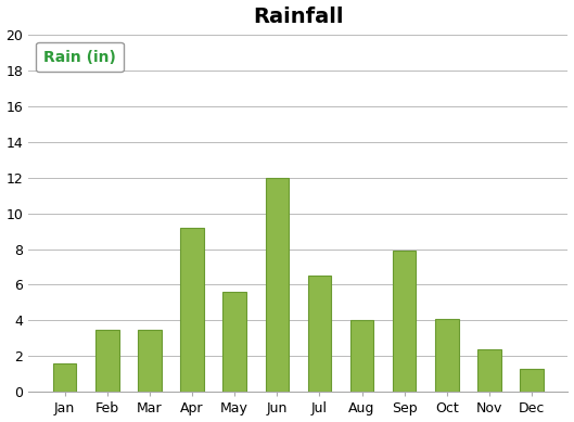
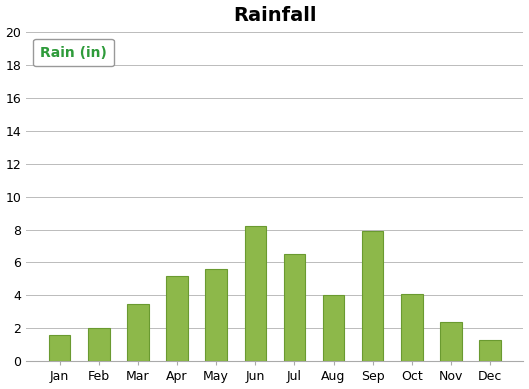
Feb: 3.5 -> 2.0
Apr: 9.2 -> 5.2
Jun: 12.0 -> 8.2
